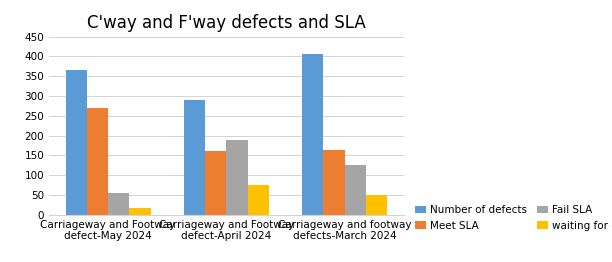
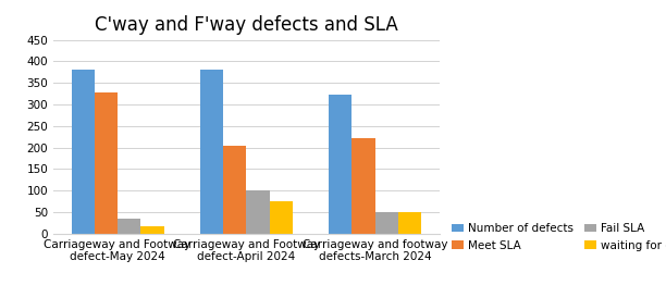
Number of defects/Carriageway and Footway defect-May 2024: 365 -> 380
Meet SLA/Carriageway and Footway defect-May 2024: 270 -> 327
Fail SLA/Carriageway and Footway defect-May 2024: 55 -> 35
Number of defects/Carriageway and Footway defect-April 2024: 290 -> 382
Meet SLA/Carriageway and Footway defect-April 2024: 160 -> 205
Fail SLA/Carriageway and Footway defect-April 2024: 190 -> 101
Number of defects/Carriageway and footway defects-March 2024: 405 -> 322
Meet SLA/Carriageway and footway defects-March 2024: 165 -> 223
Fail SLA/Carriageway and footway defects-March 2024: 125 -> 49
